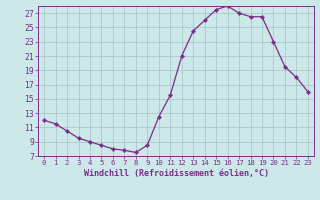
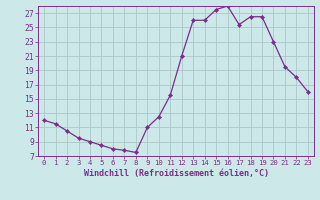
9: 8.5 -> 11.0
13: 24.5 -> 26.0
17: 27.0 -> 25.4
